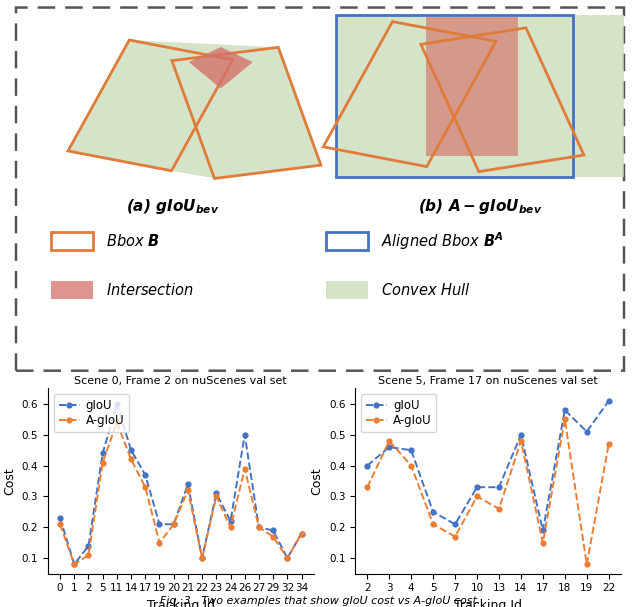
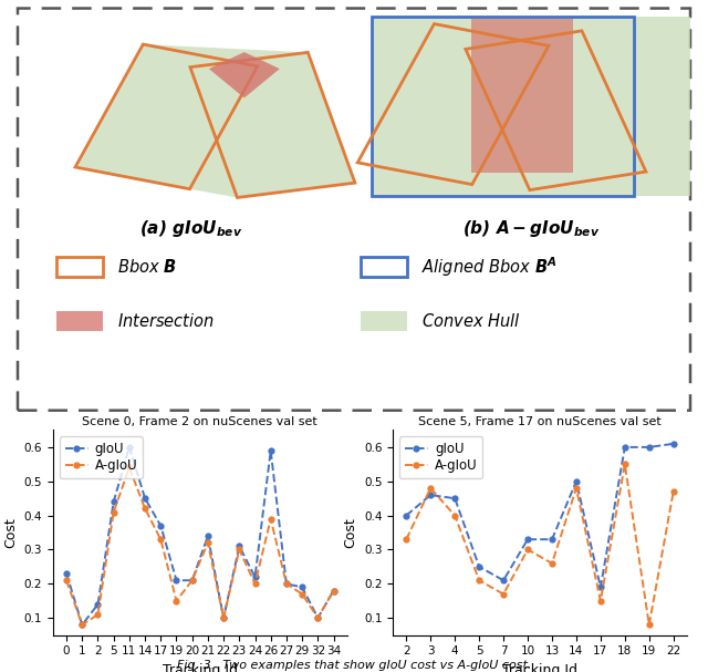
Scene 0, Frame 2 on nuScenes val set/gIoU/26: 0.50 -> 0.59
Scene 5, Frame 17 on nuScenes val set/gIoU/18: 0.58 -> 0.60
Scene 5, Frame 17 on nuScenes val set/gIoU/19: 0.51 -> 0.60
